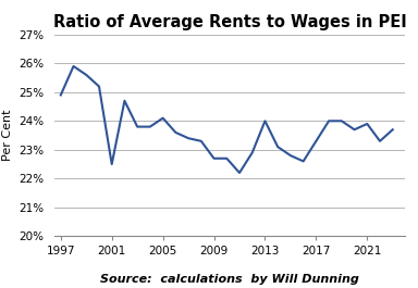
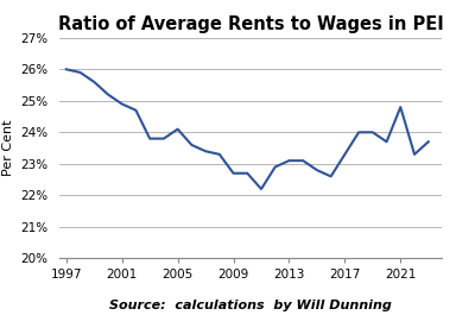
1997: 24.9% -> 26.0%
2001: 22.5% -> 24.9%
2013: 24.0% -> 23.1%
2021: 23.9% -> 24.8%
